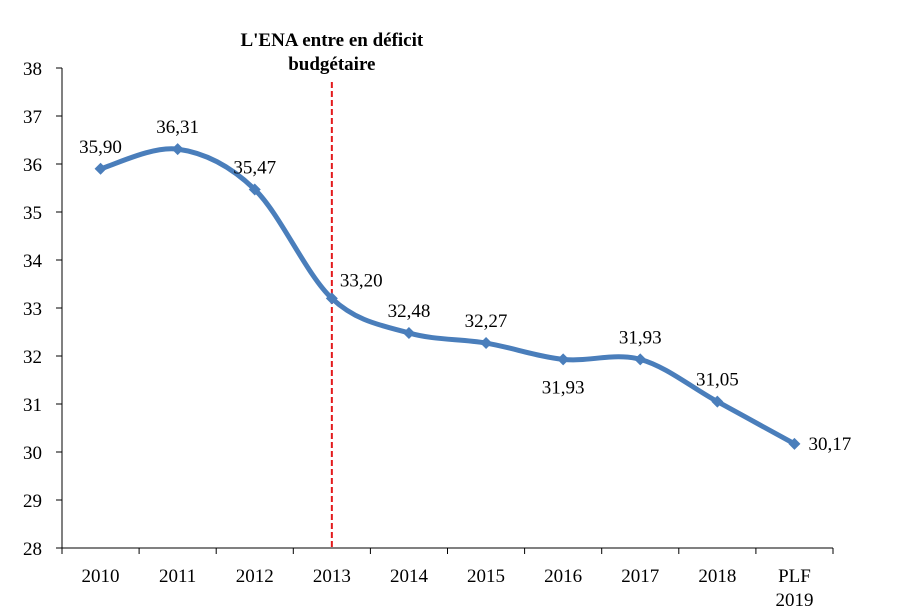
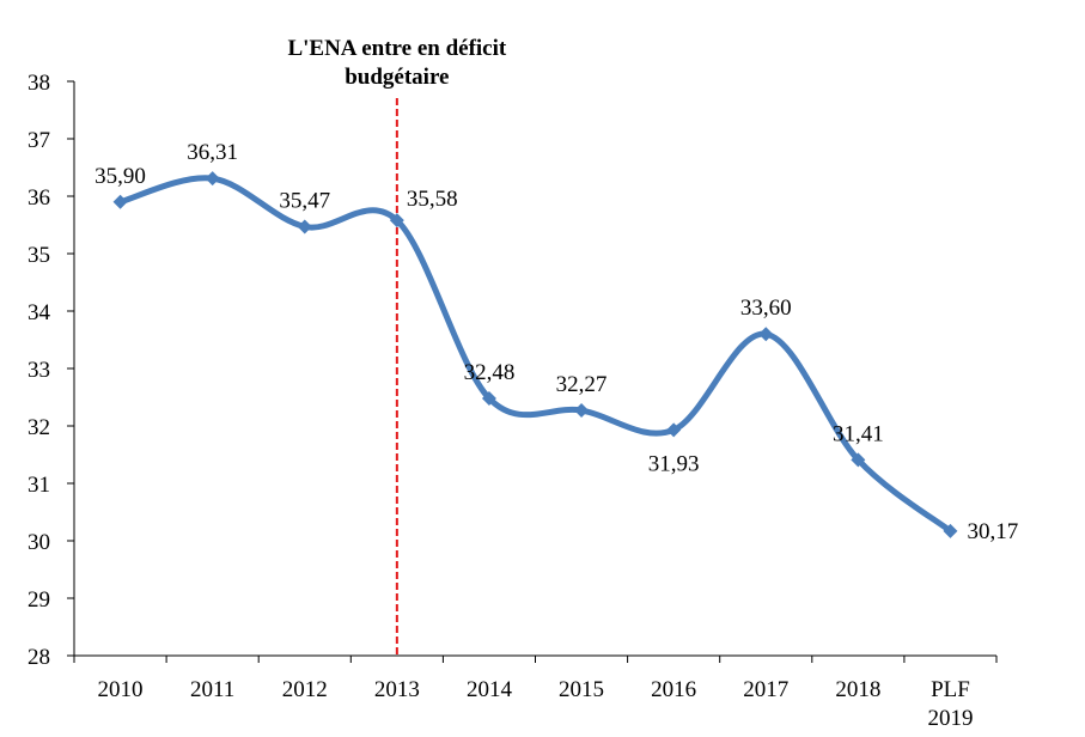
2013: 33,20 -> 35,58
2017: 31,93 -> 33,60
2018: 31,05 -> 31,41
